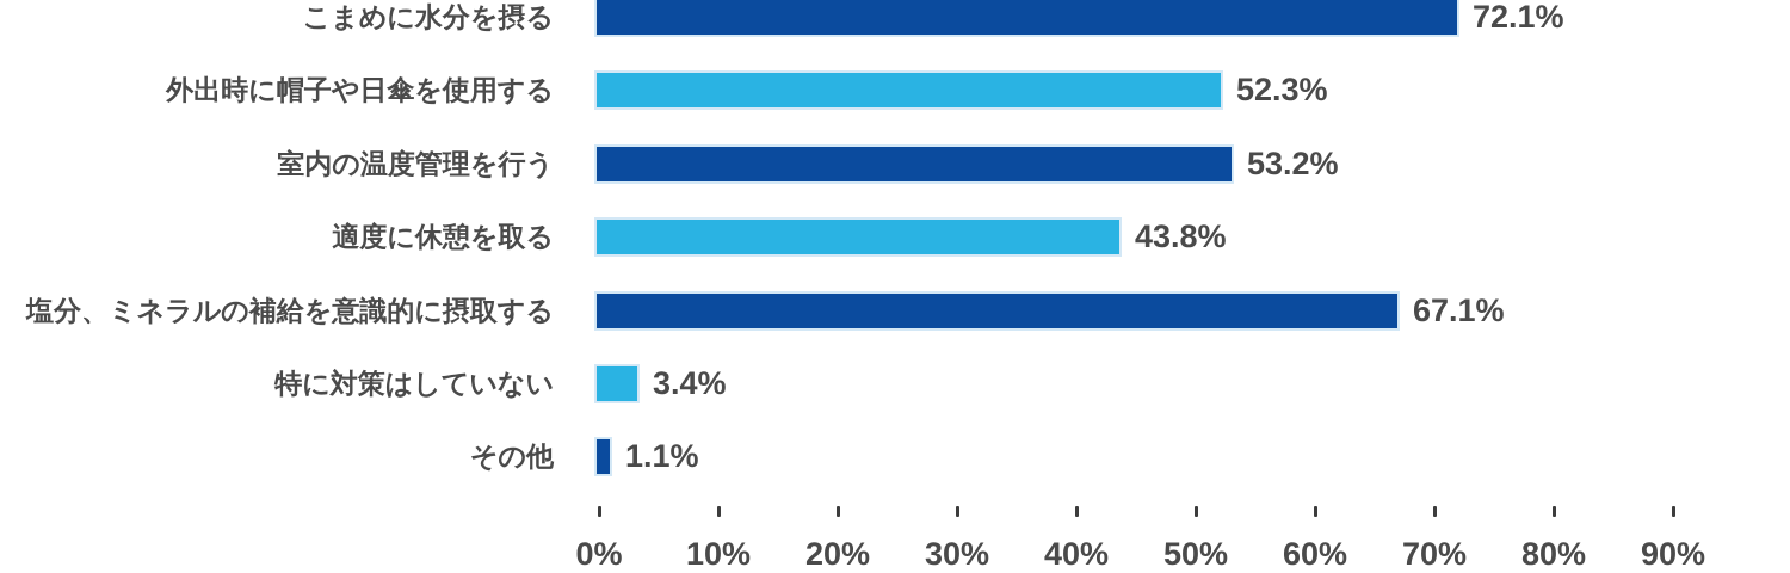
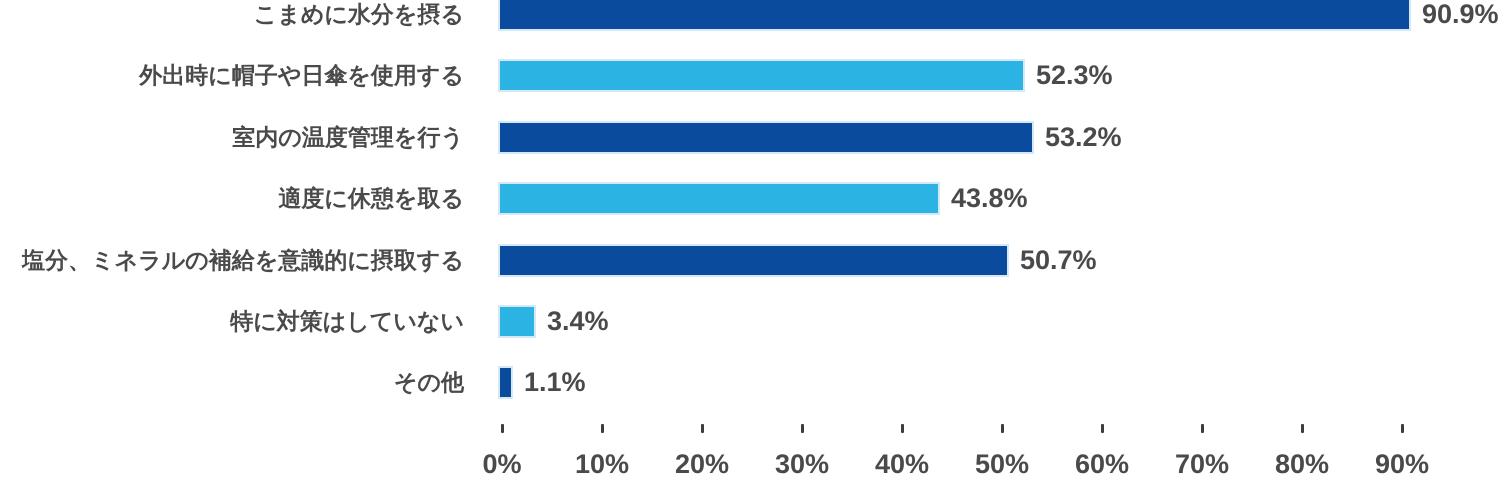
こまめに水分を摂る: 72.1% -> 90.9%
塩分、ミネラルの補給を意識的に摂取する: 67.1% -> 50.7%
